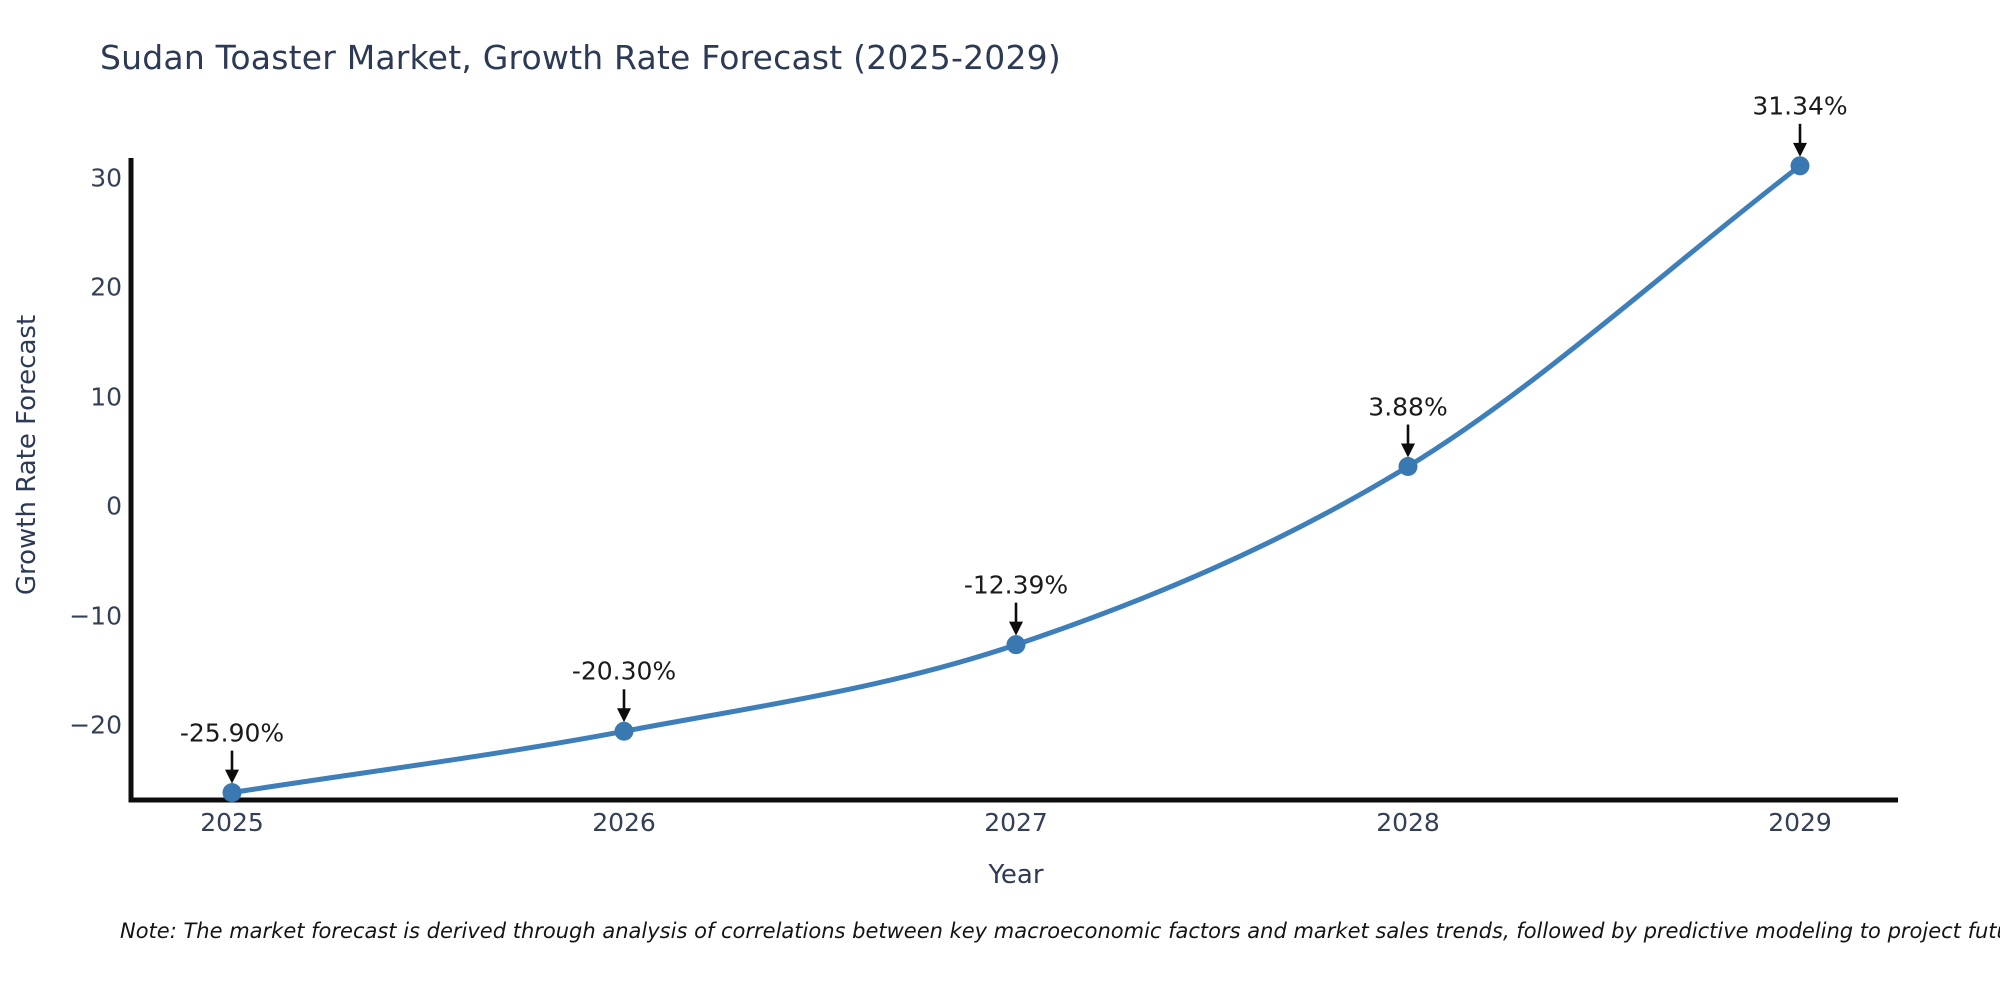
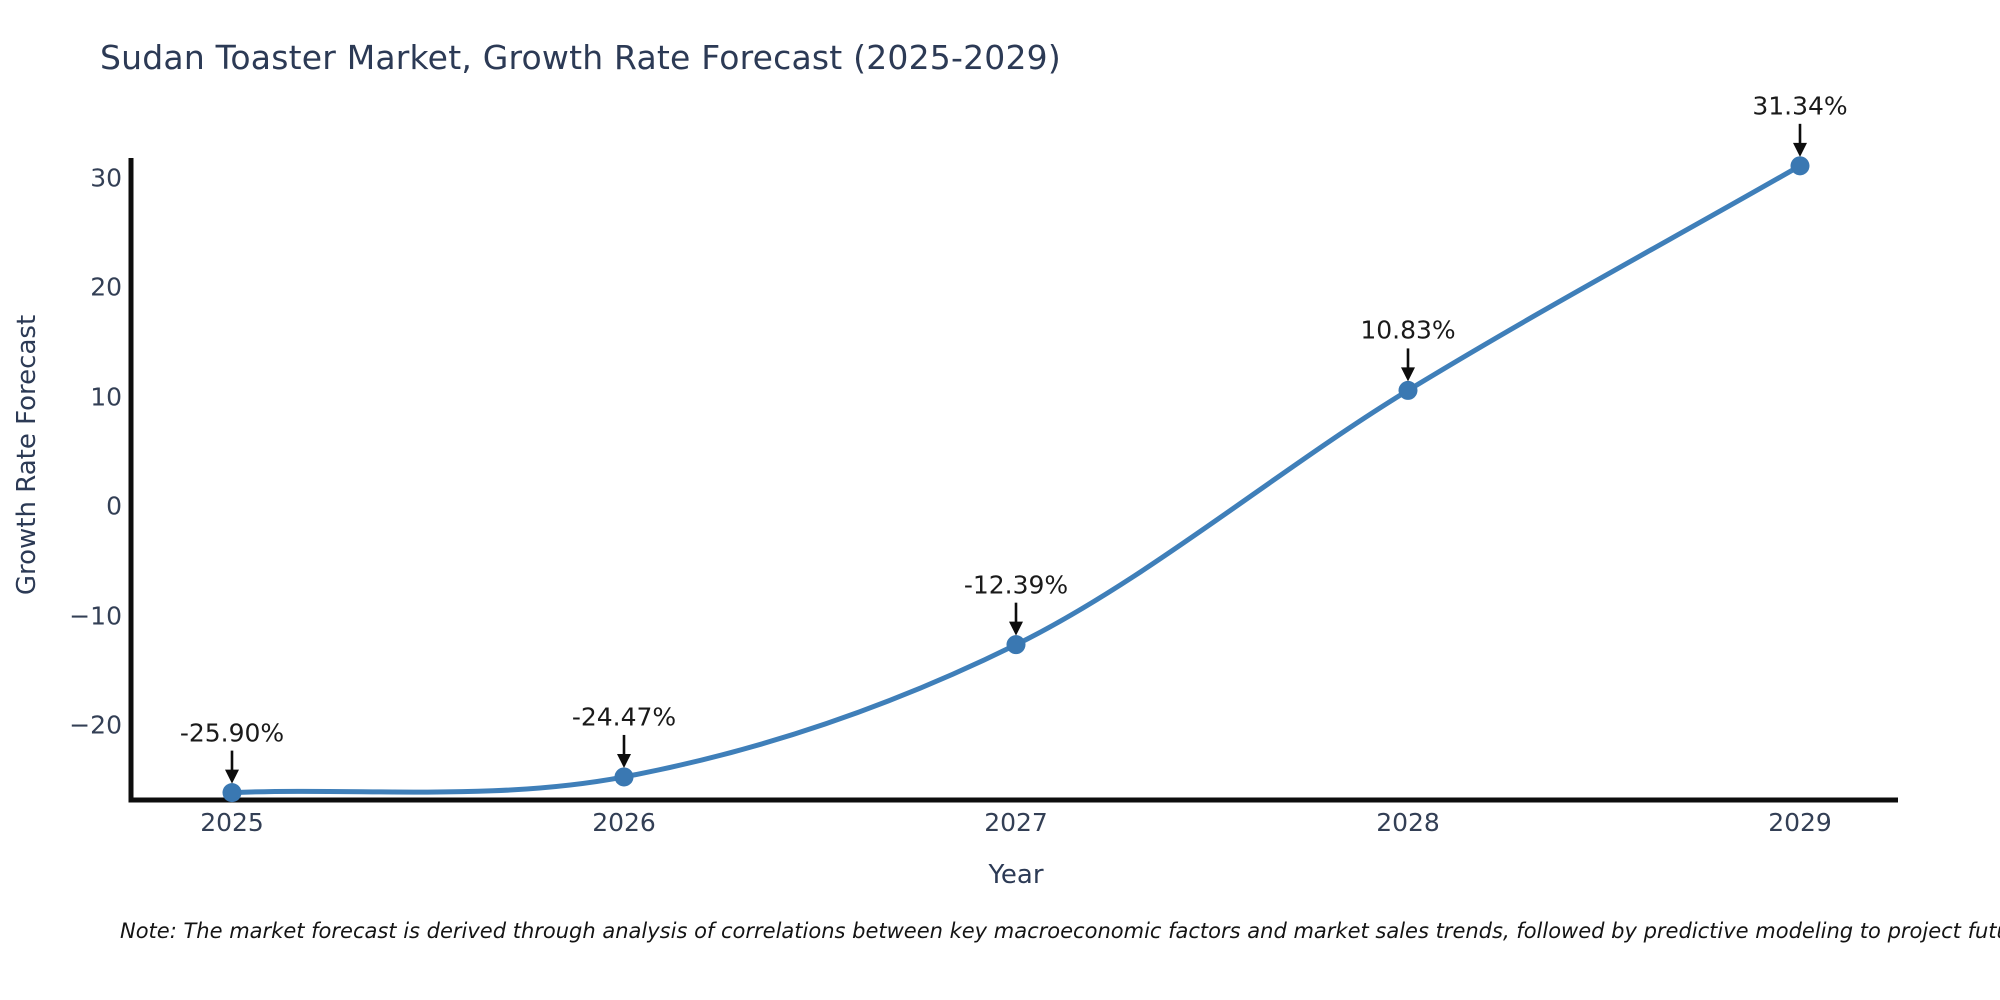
2026: -20.30% -> -24.47%
2028: 3.88% -> 10.83%
